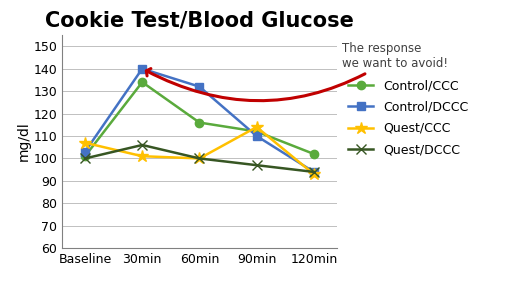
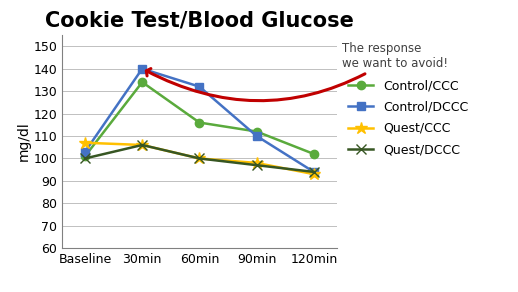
Quest/CCC/30min: 101 -> 106
Quest/CCC/90min: 114 -> 98
